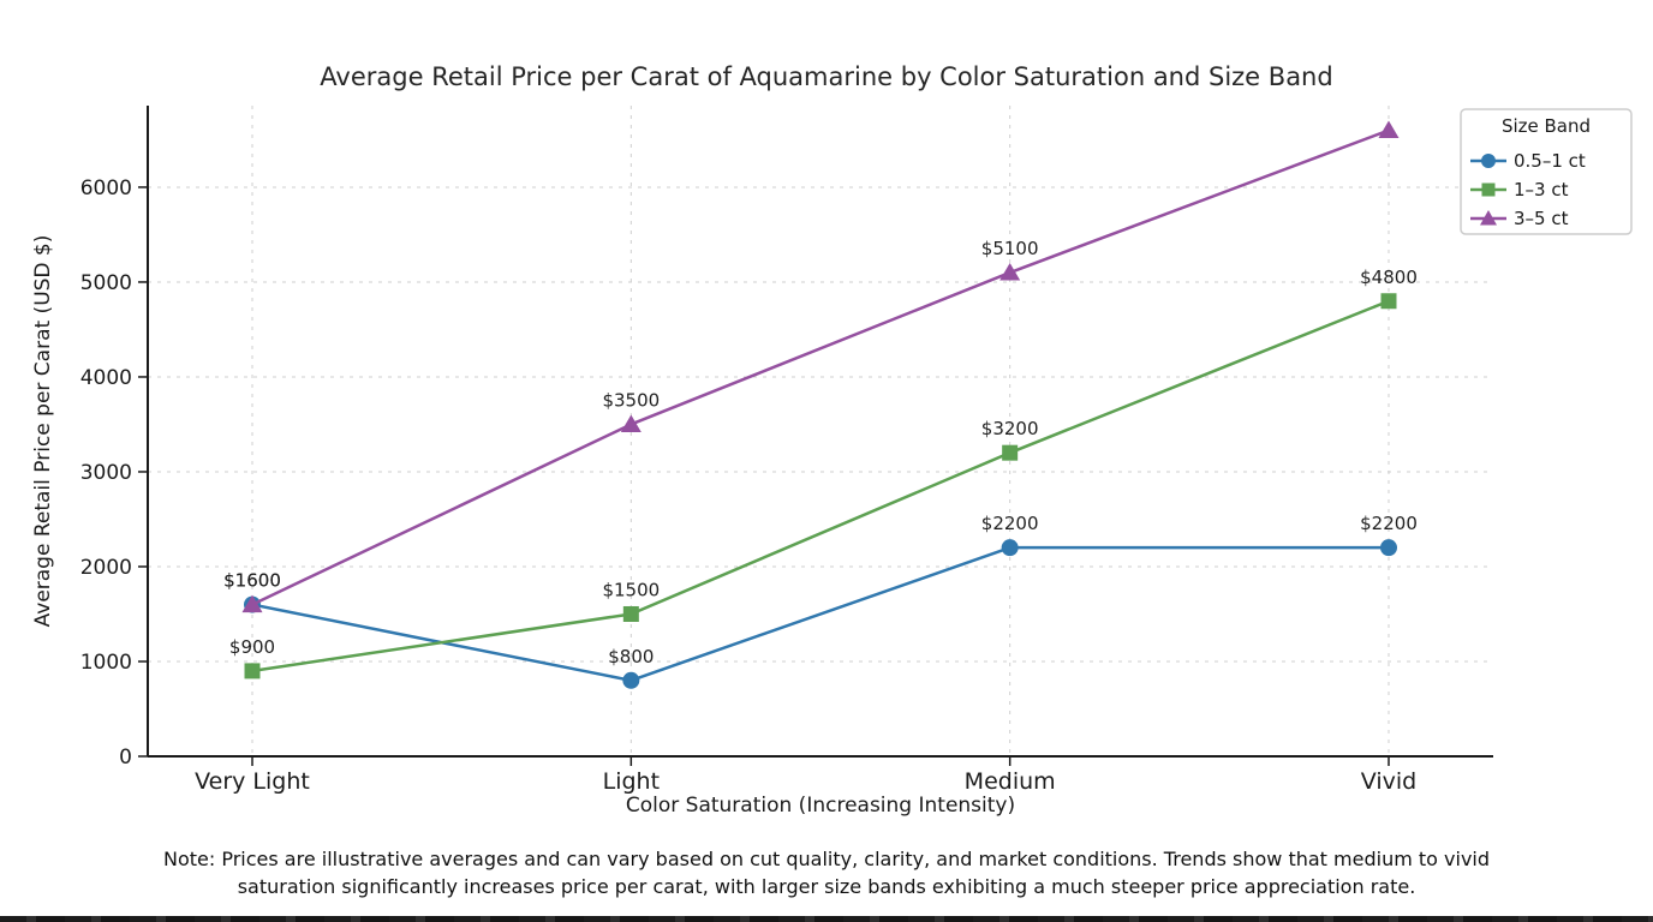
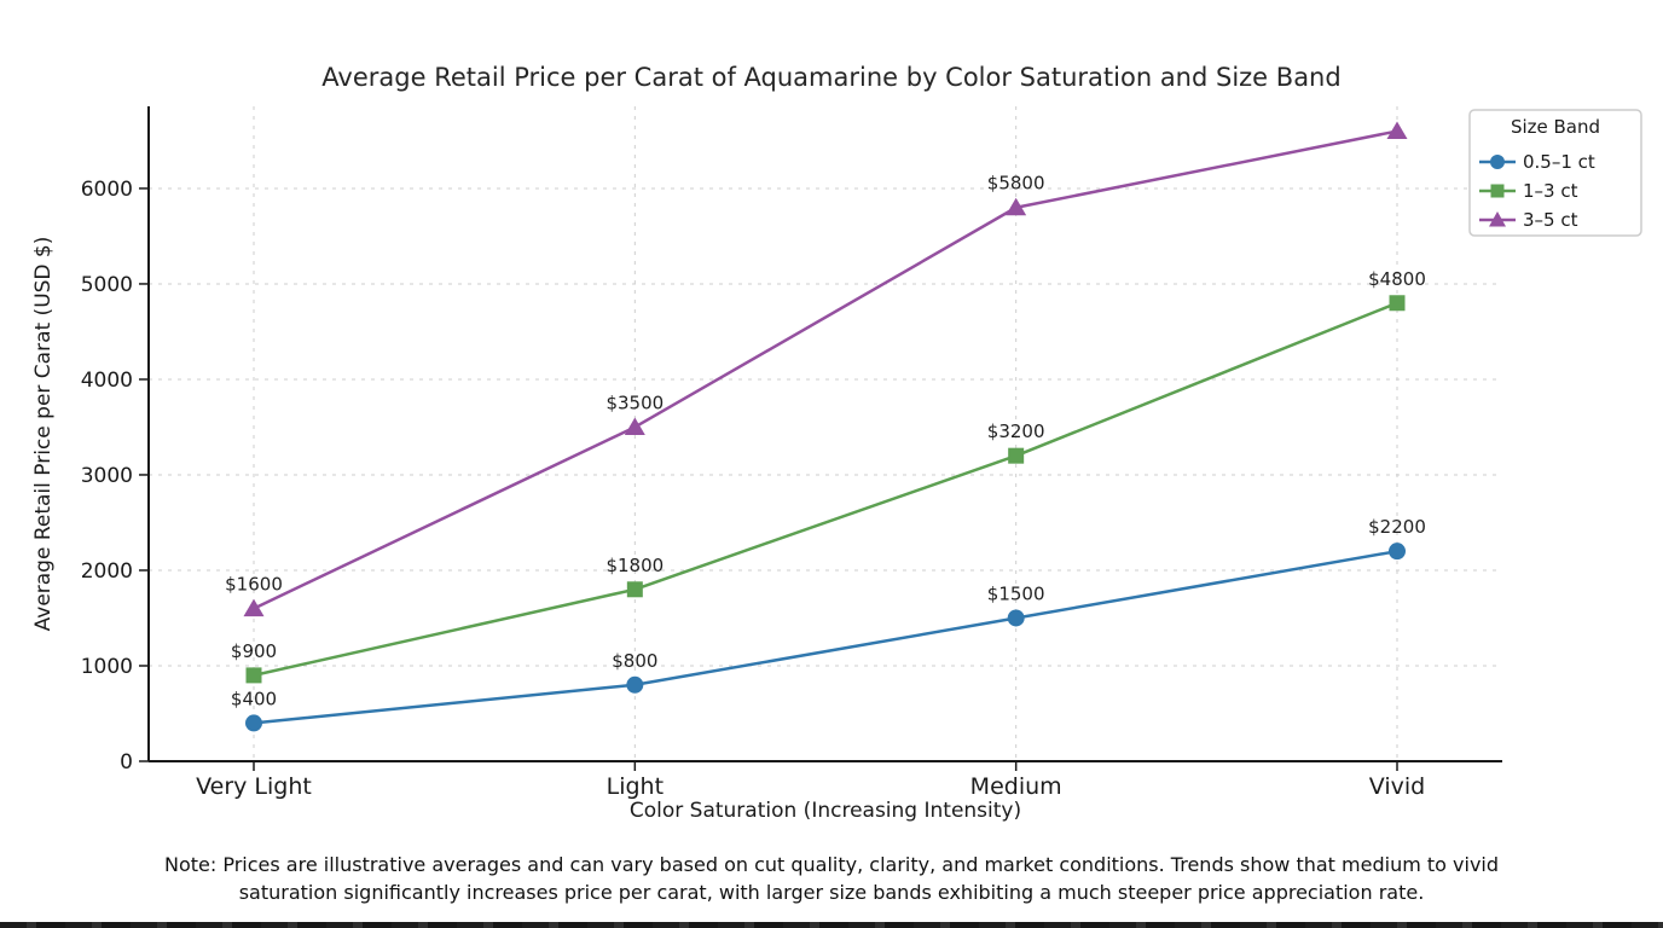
0.5–1 ct/Very Light: $1600 -> $400
1–3 ct/Light: $1500 -> $1800
0.5–1 ct/Medium: $2200 -> $1500
3–5 ct/Medium: $5100 -> $5800
